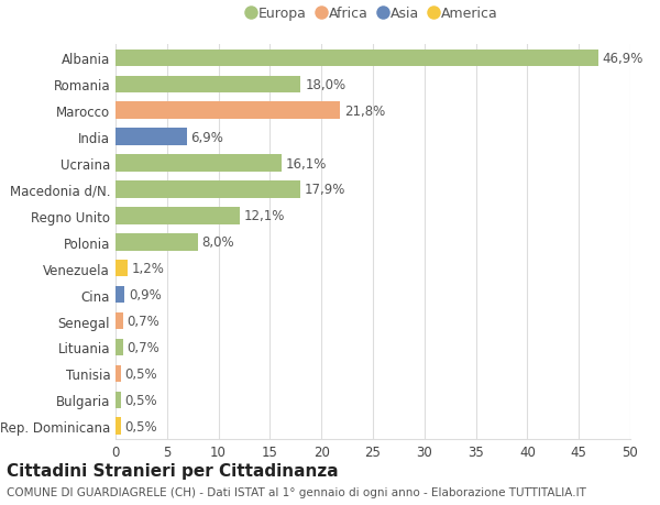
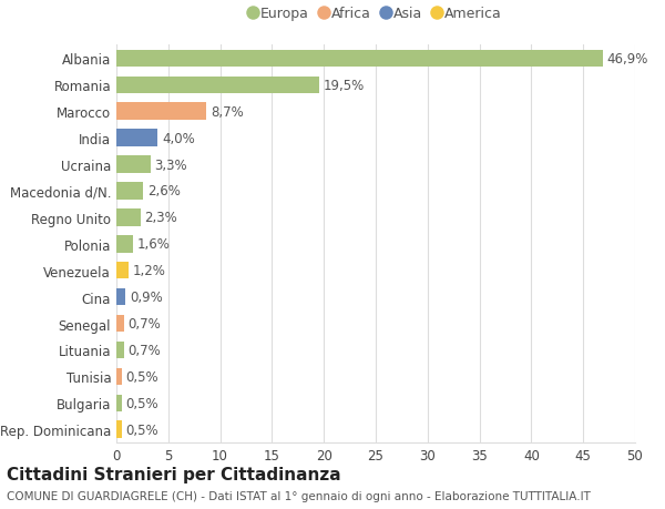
Romania: 18,0% -> 19,5%
Marocco: 21,8% -> 8,7%
India: 6,9% -> 4,0%
Ucraina: 16,1% -> 3,3%
Macedonia d/N.: 17,9% -> 2,6%
Regno Unito: 12,1% -> 2,3%
Polonia: 8,0% -> 1,6%
